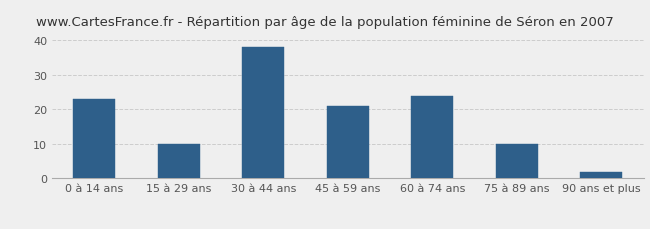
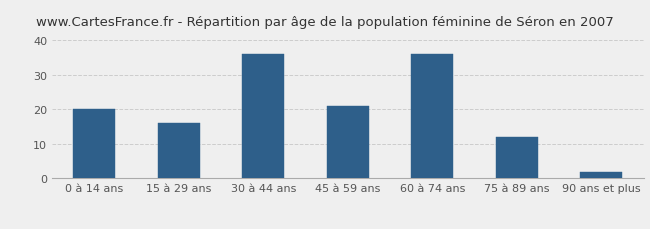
0 à 14 ans: 23 -> 20
15 à 29 ans: 10 -> 16
30 à 44 ans: 38 -> 36
60 à 74 ans: 24 -> 36
75 à 89 ans: 10 -> 12
